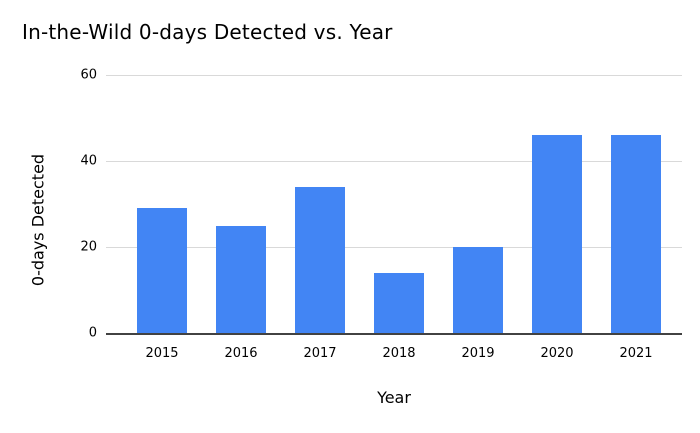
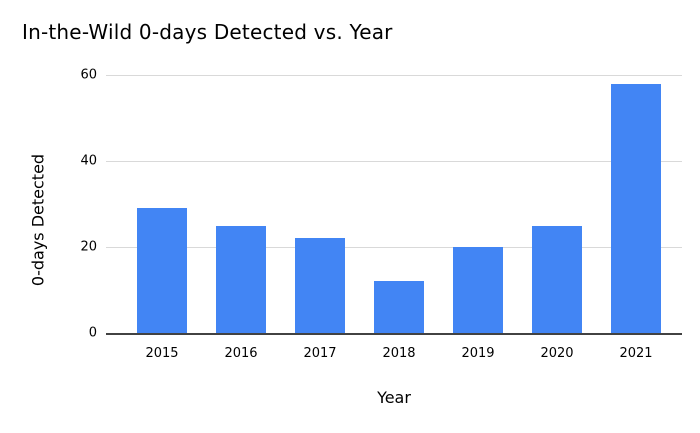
2017: 34 -> 22
2018: 14 -> 12
2020: 46 -> 25
2021: 46 -> 58
